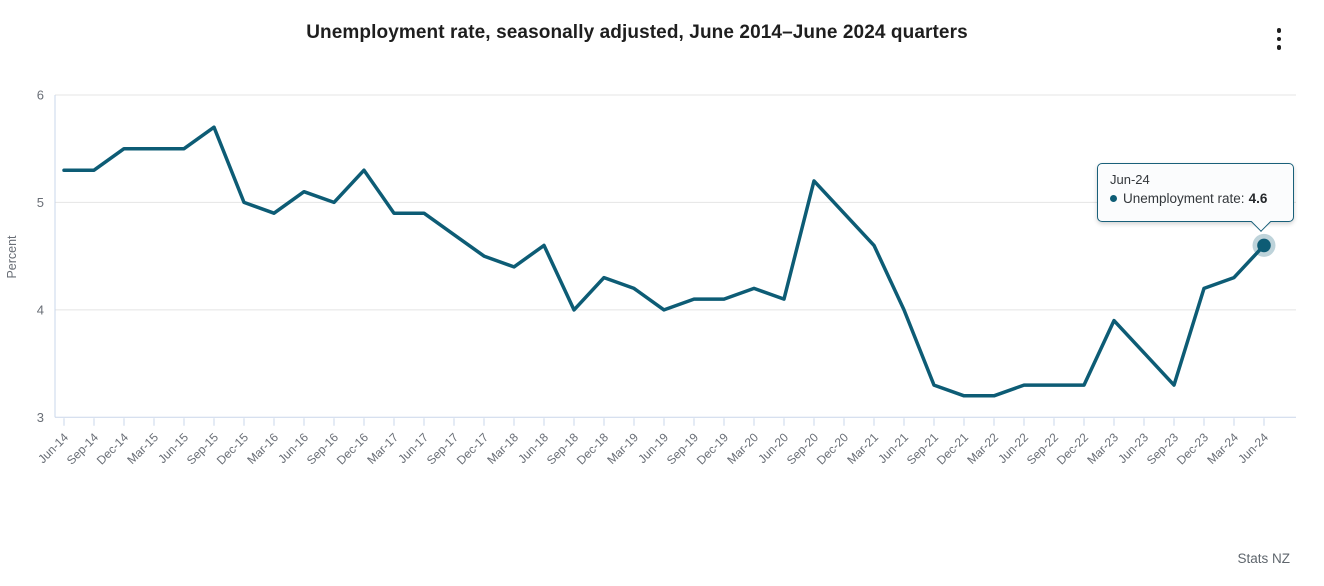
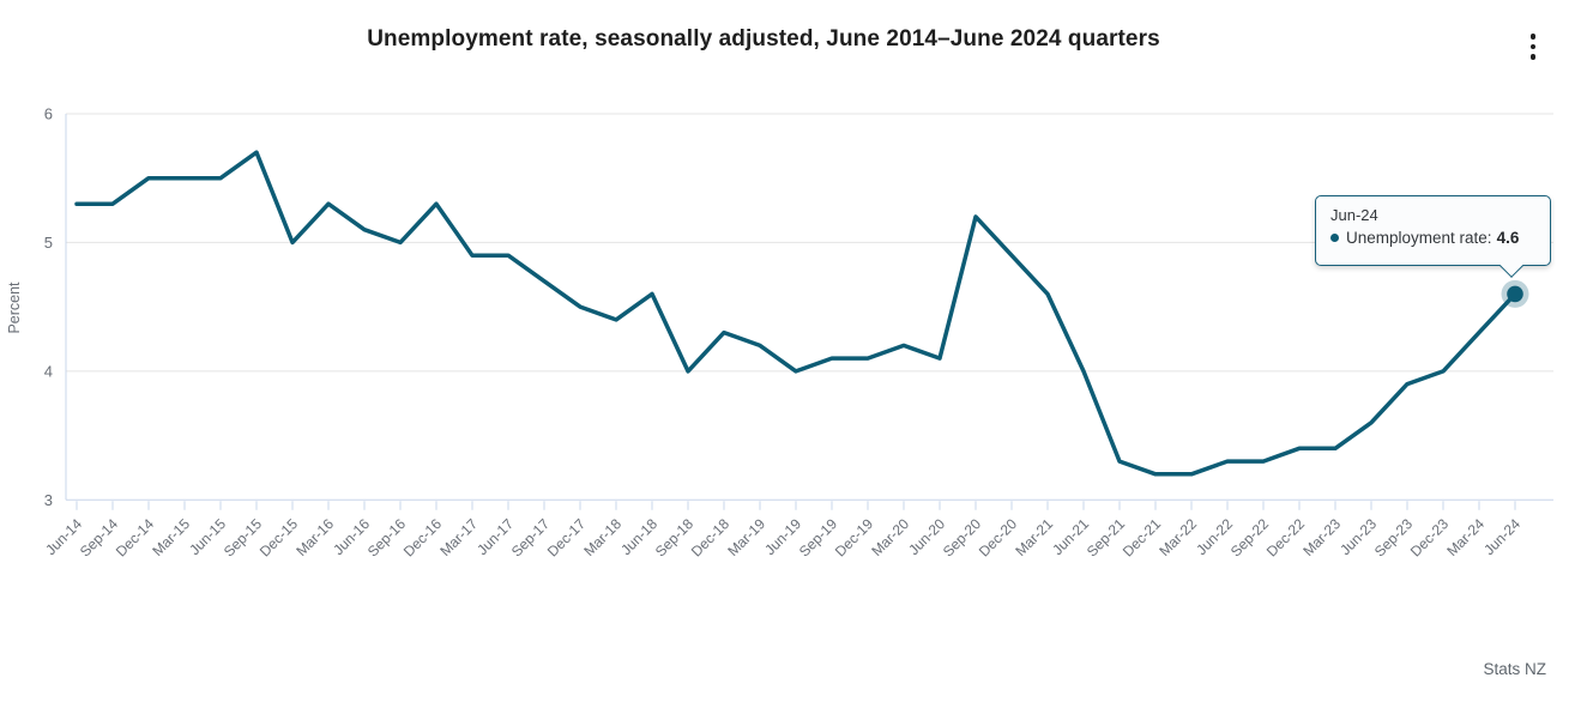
Mar-16: 4.9 -> 5.3
Dec-22: 3.3 -> 3.4
Mar-23: 3.9 -> 3.4
Sep-23: 3.3 -> 3.9
Dec-23: 4.2 -> 4.0
